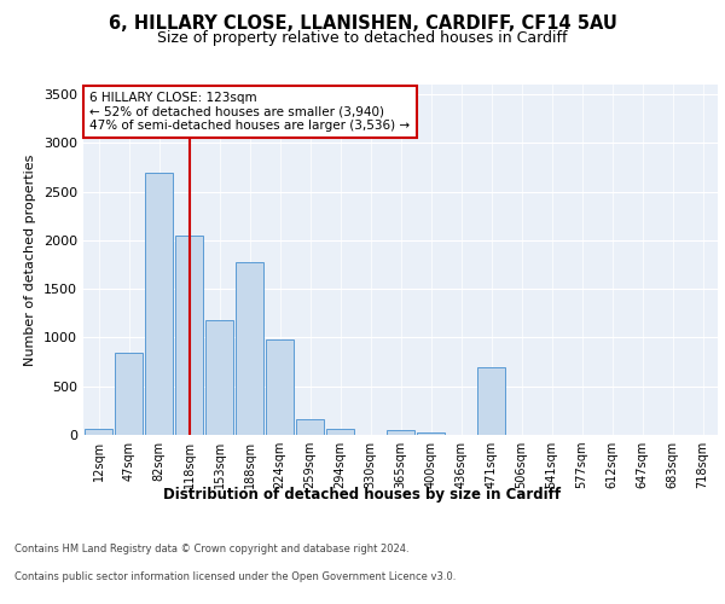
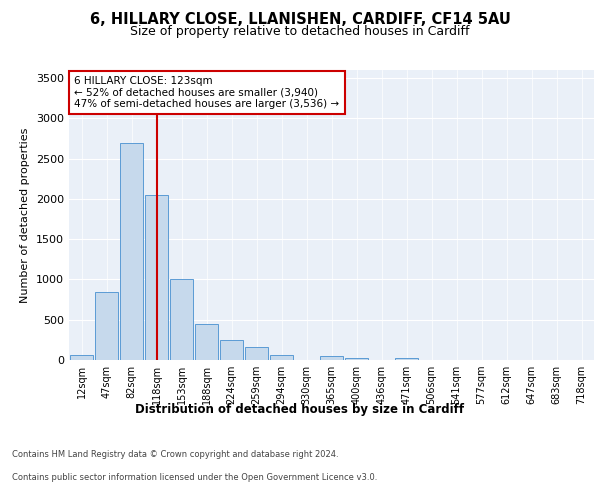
153sqm: 1180 -> 1000
188sqm: 1780 -> 450
224sqm: 980 -> 240
471sqm: 700 -> 20
